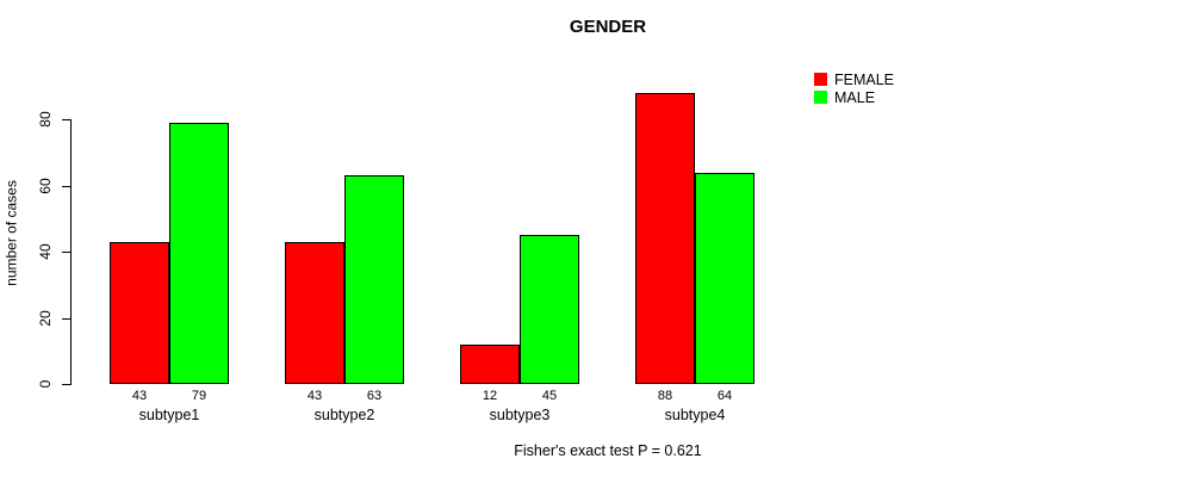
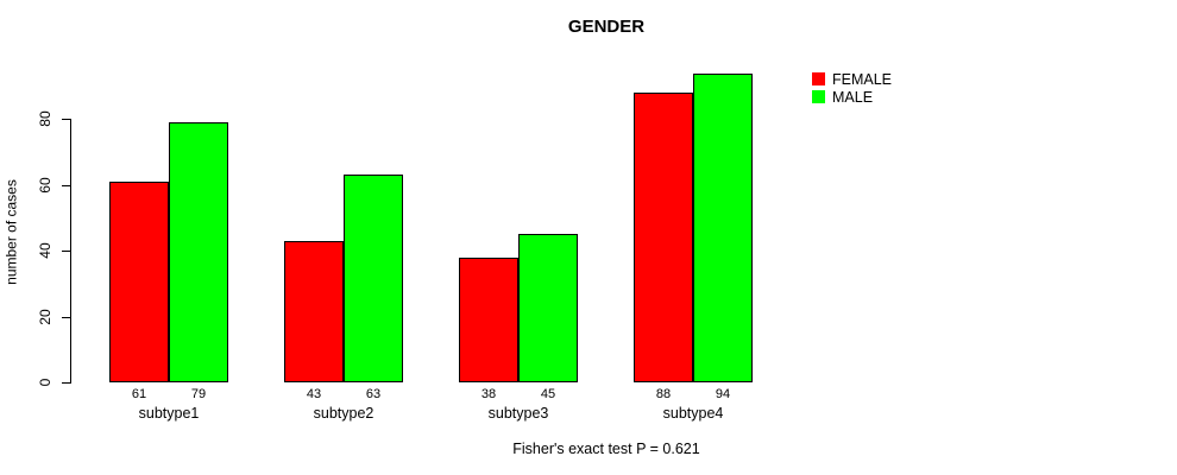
FEMALE/subtype1: 43 -> 61
FEMALE/subtype3: 12 -> 38
MALE/subtype4: 64 -> 94
